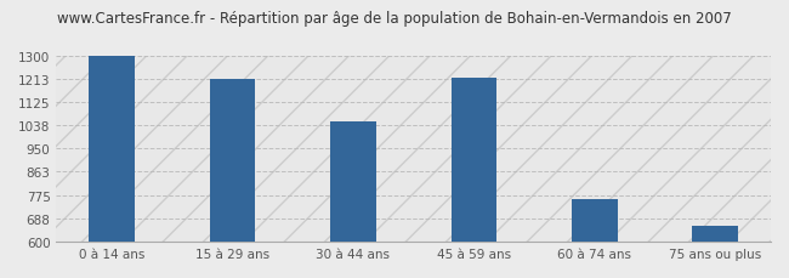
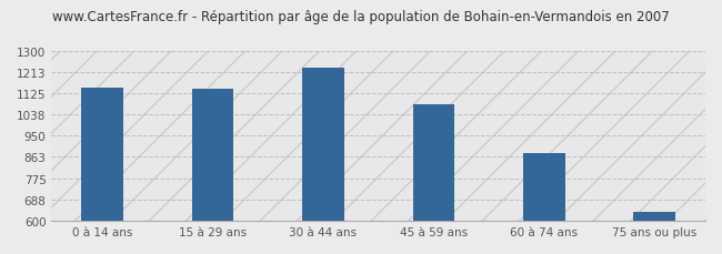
0 à 14 ans: 1300 -> 1150
15 à 29 ans: 1213 -> 1145
30 à 44 ans: 1050 -> 1230
45 à 59 ans: 1215 -> 1080
60 à 74 ans: 762 -> 880
75 ans ou plus: 660 -> 635
